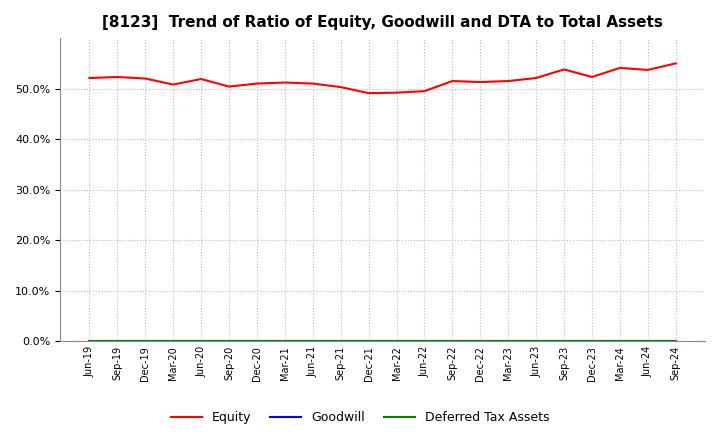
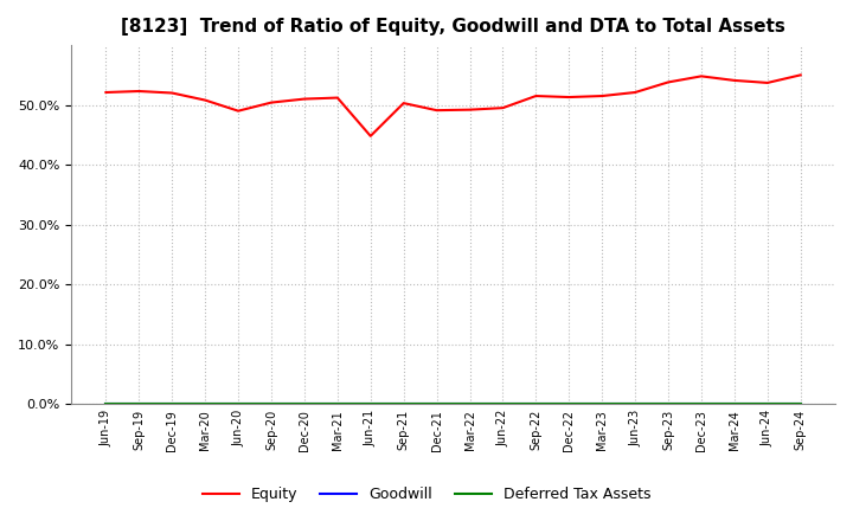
Equity/Jun-20: 51.9% -> 49.0%
Equity/Jun-21: 51.0% -> 44.8%
Equity/Dec-23: 52.3% -> 54.8%
